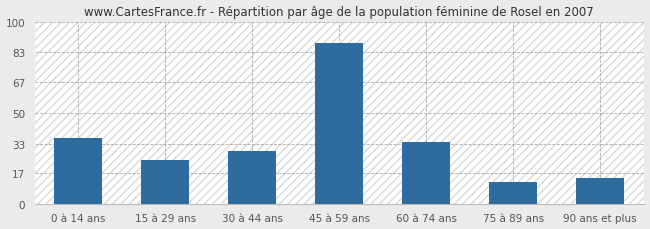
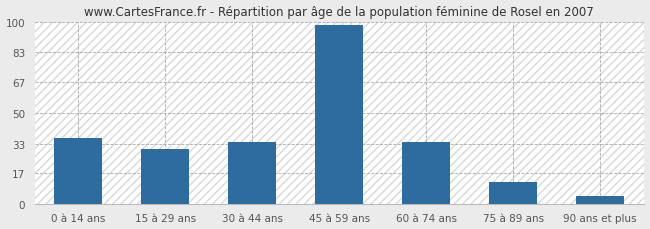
15 à 29 ans: 24 -> 30
30 à 44 ans: 29 -> 34
45 à 59 ans: 88 -> 98
90 ans et plus: 14 -> 4
